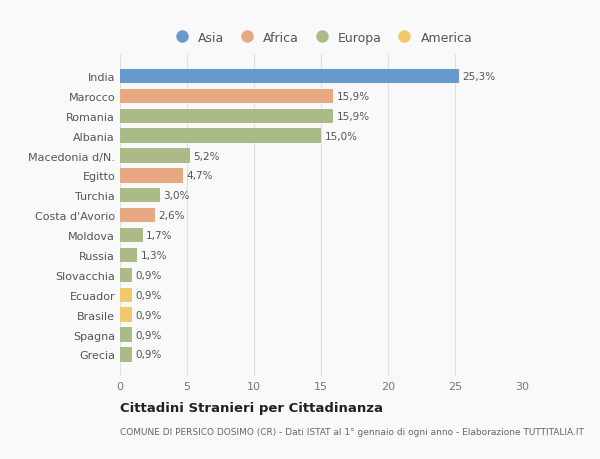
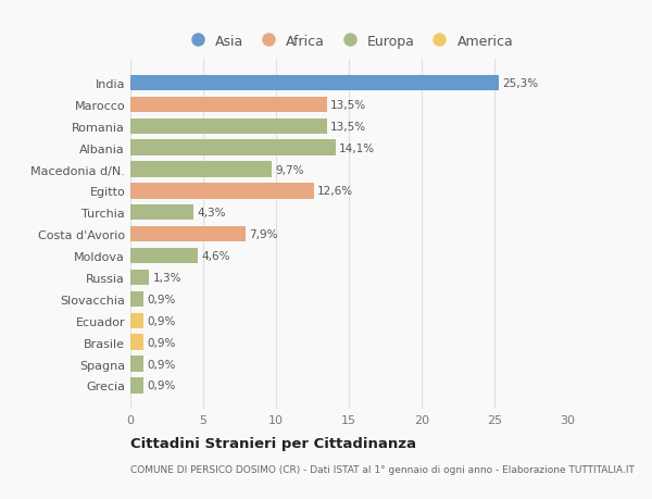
Marocco: 15,9% -> 13,5%
Romania: 15,9% -> 13,5%
Albania: 15,0% -> 14,1%
Macedonia d/N.: 5,2% -> 9,7%
Egitto: 4,7% -> 12,6%
Turchia: 3,0% -> 4,3%
Costa d'Avorio: 2,6% -> 7,9%
Moldova: 1,7% -> 4,6%
